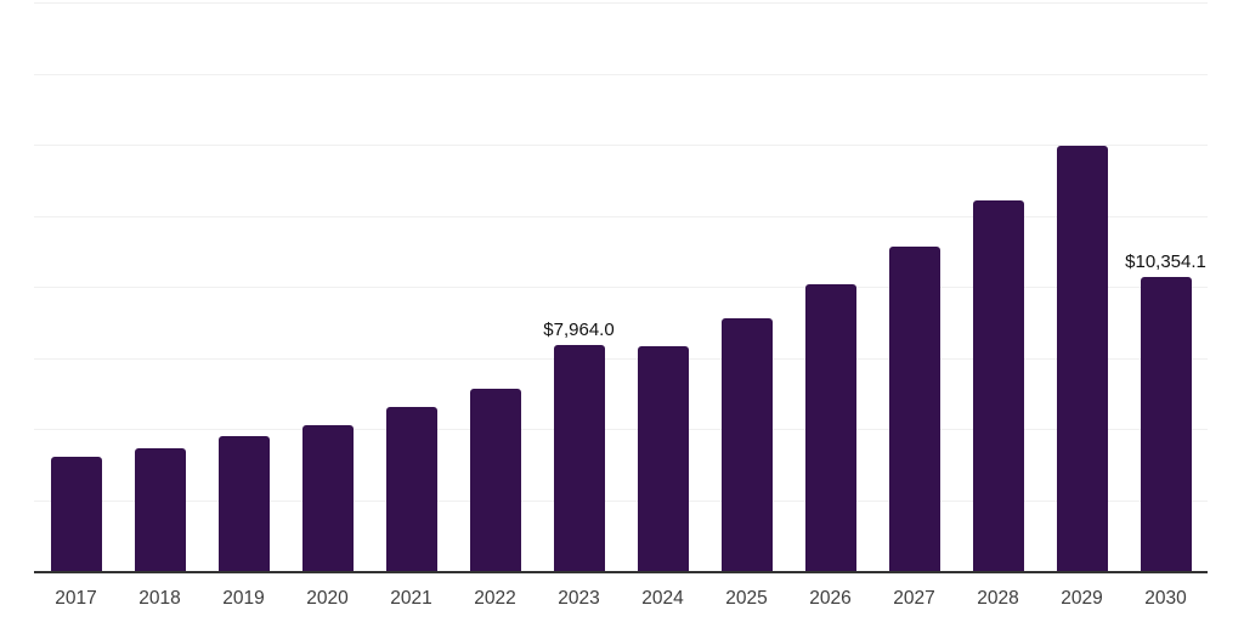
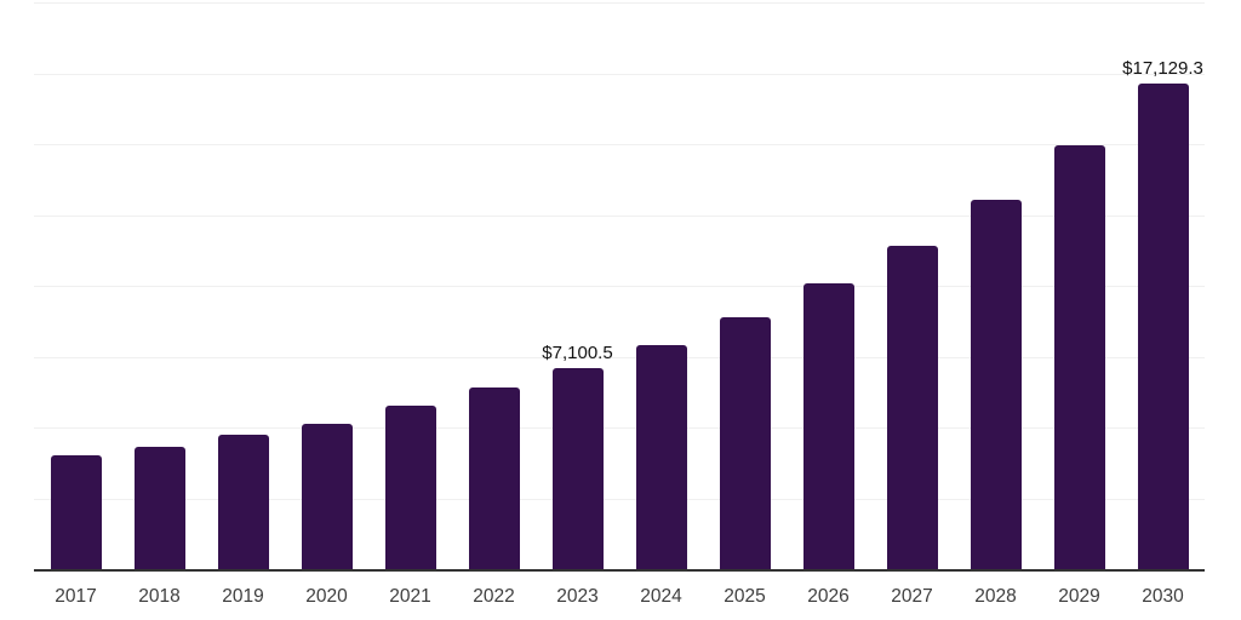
2023: $7,964.0 -> $7,100.5
2030: $10,354.1 -> $17,129.3
